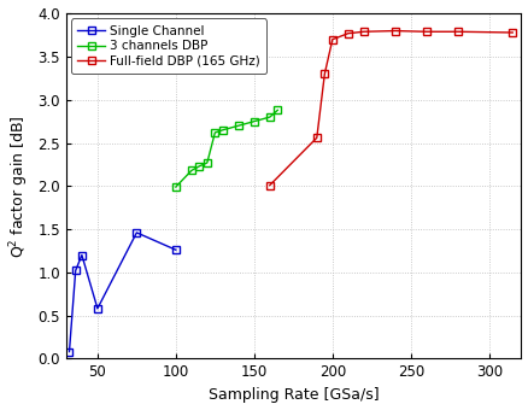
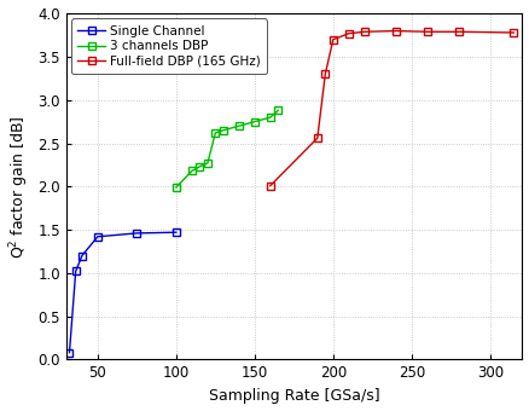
Single Channel/50: 0.58 -> 1.42
Single Channel/100: 1.26 -> 1.47
